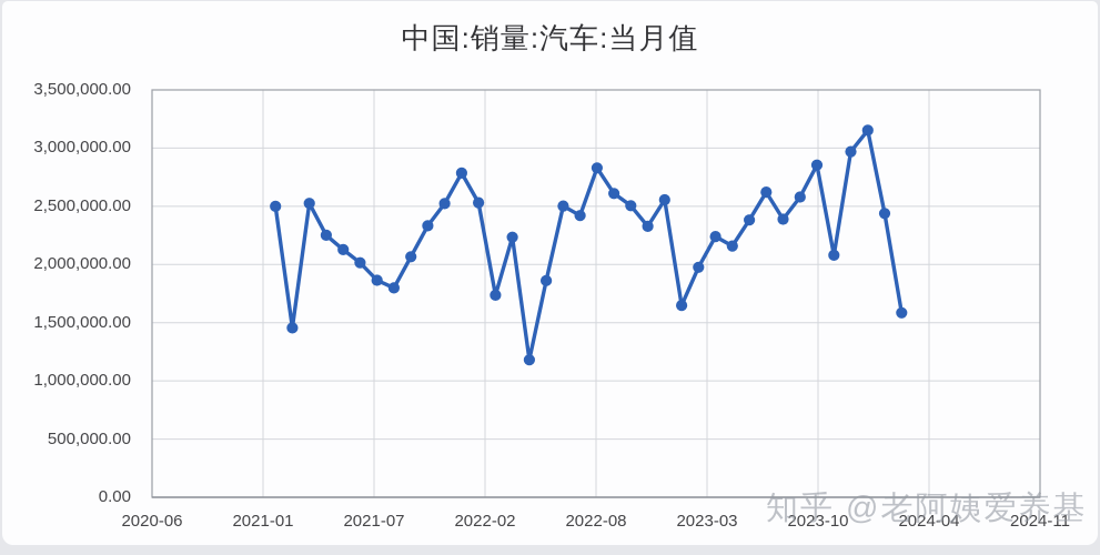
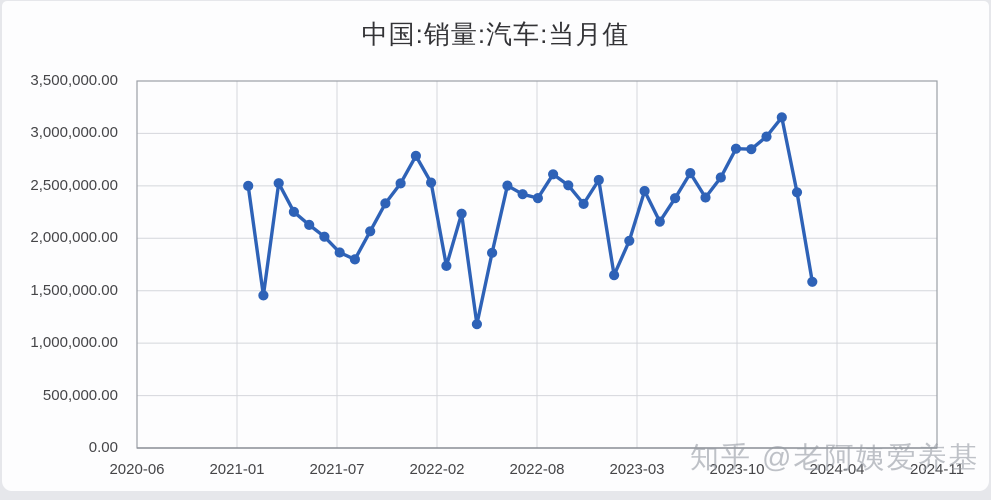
2022-08: 2830000 -> 2380000
2023-03: 2240000 -> 2450000
2023-10: 2080000 -> 2850000
